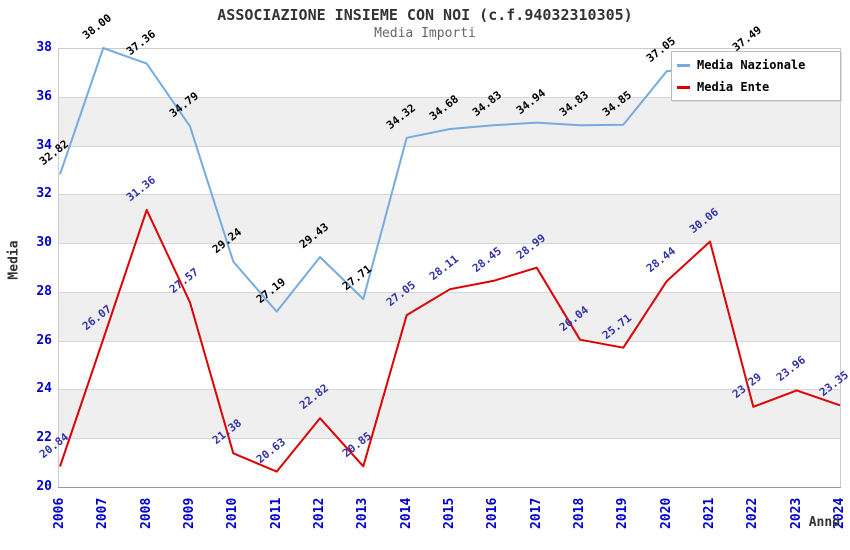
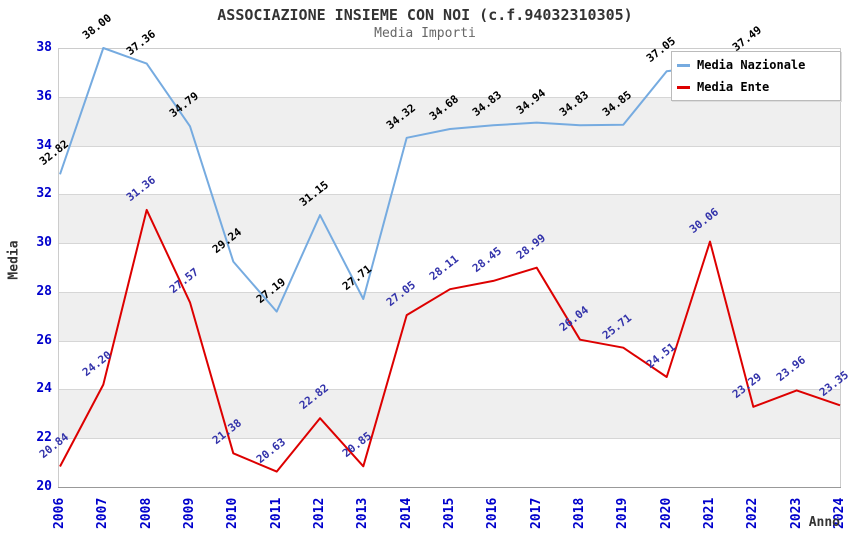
Media Ente/2007: 26.07 -> 24.20
Media Nazionale/2012: 29.43 -> 31.15
Media Ente/2020: 28.44 -> 24.51
